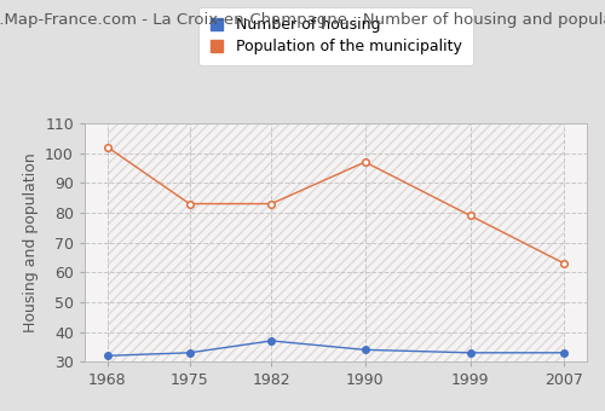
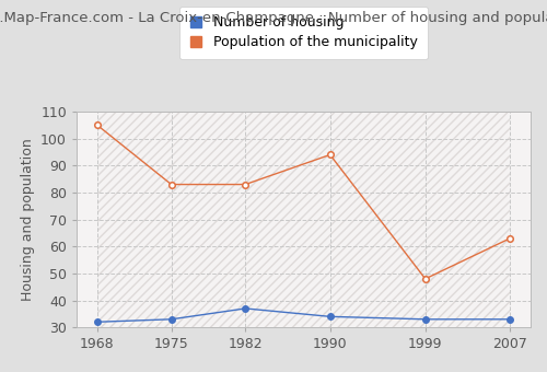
Population of the municipality/1968: 102 -> 105
Population of the municipality/1990: 97 -> 94
Population of the municipality/1999: 79 -> 48
